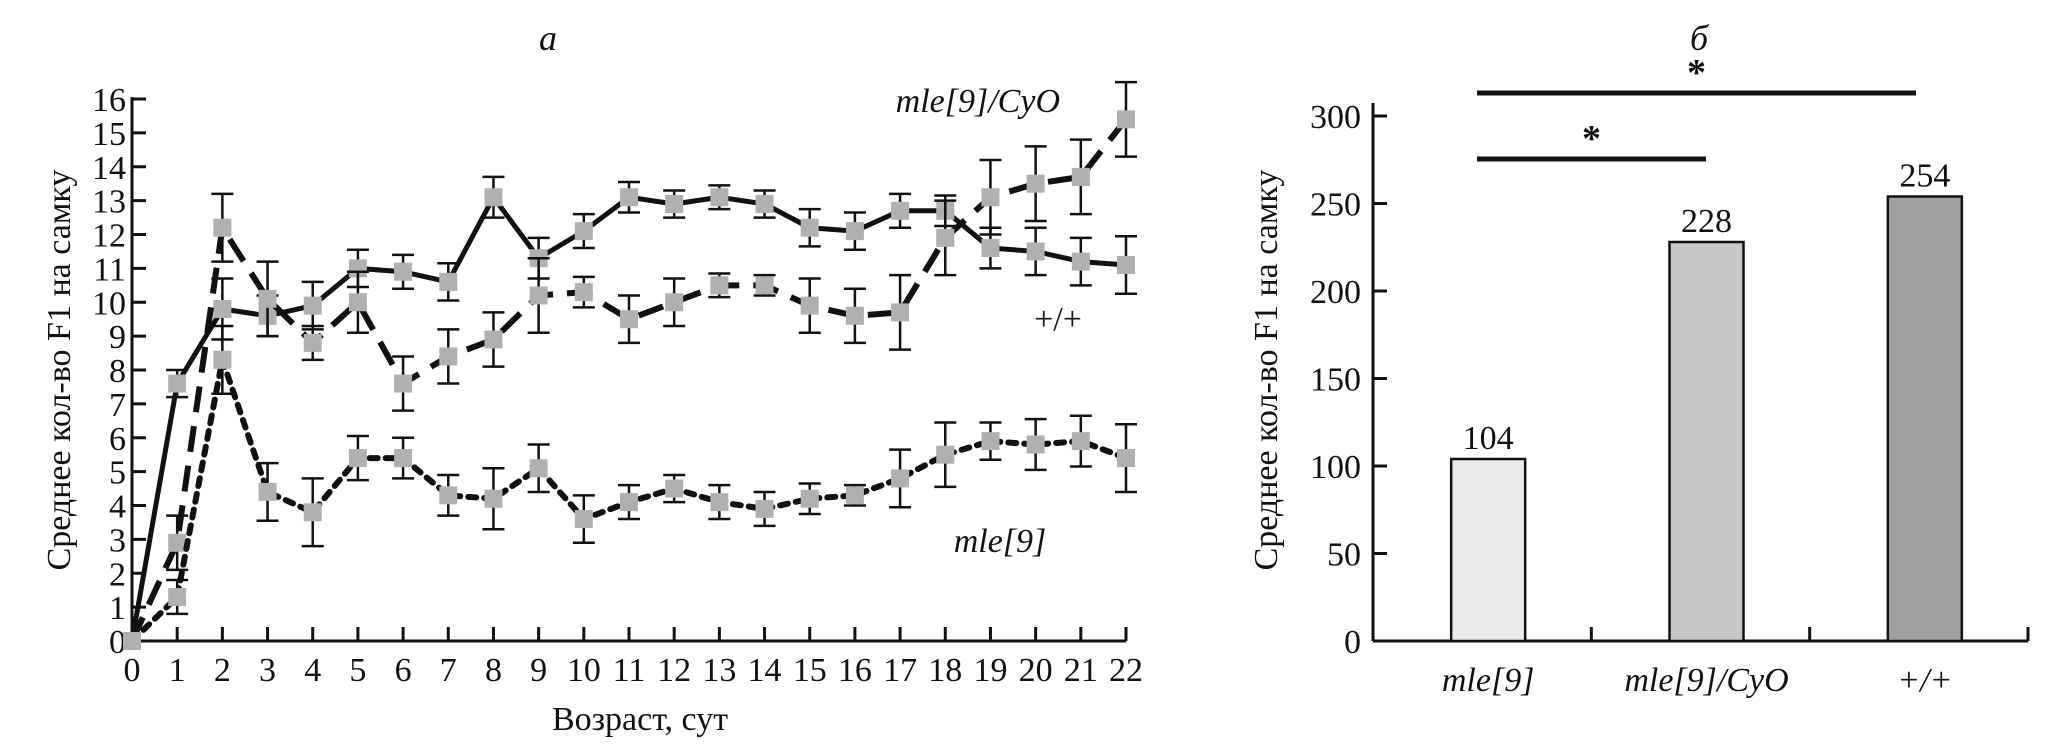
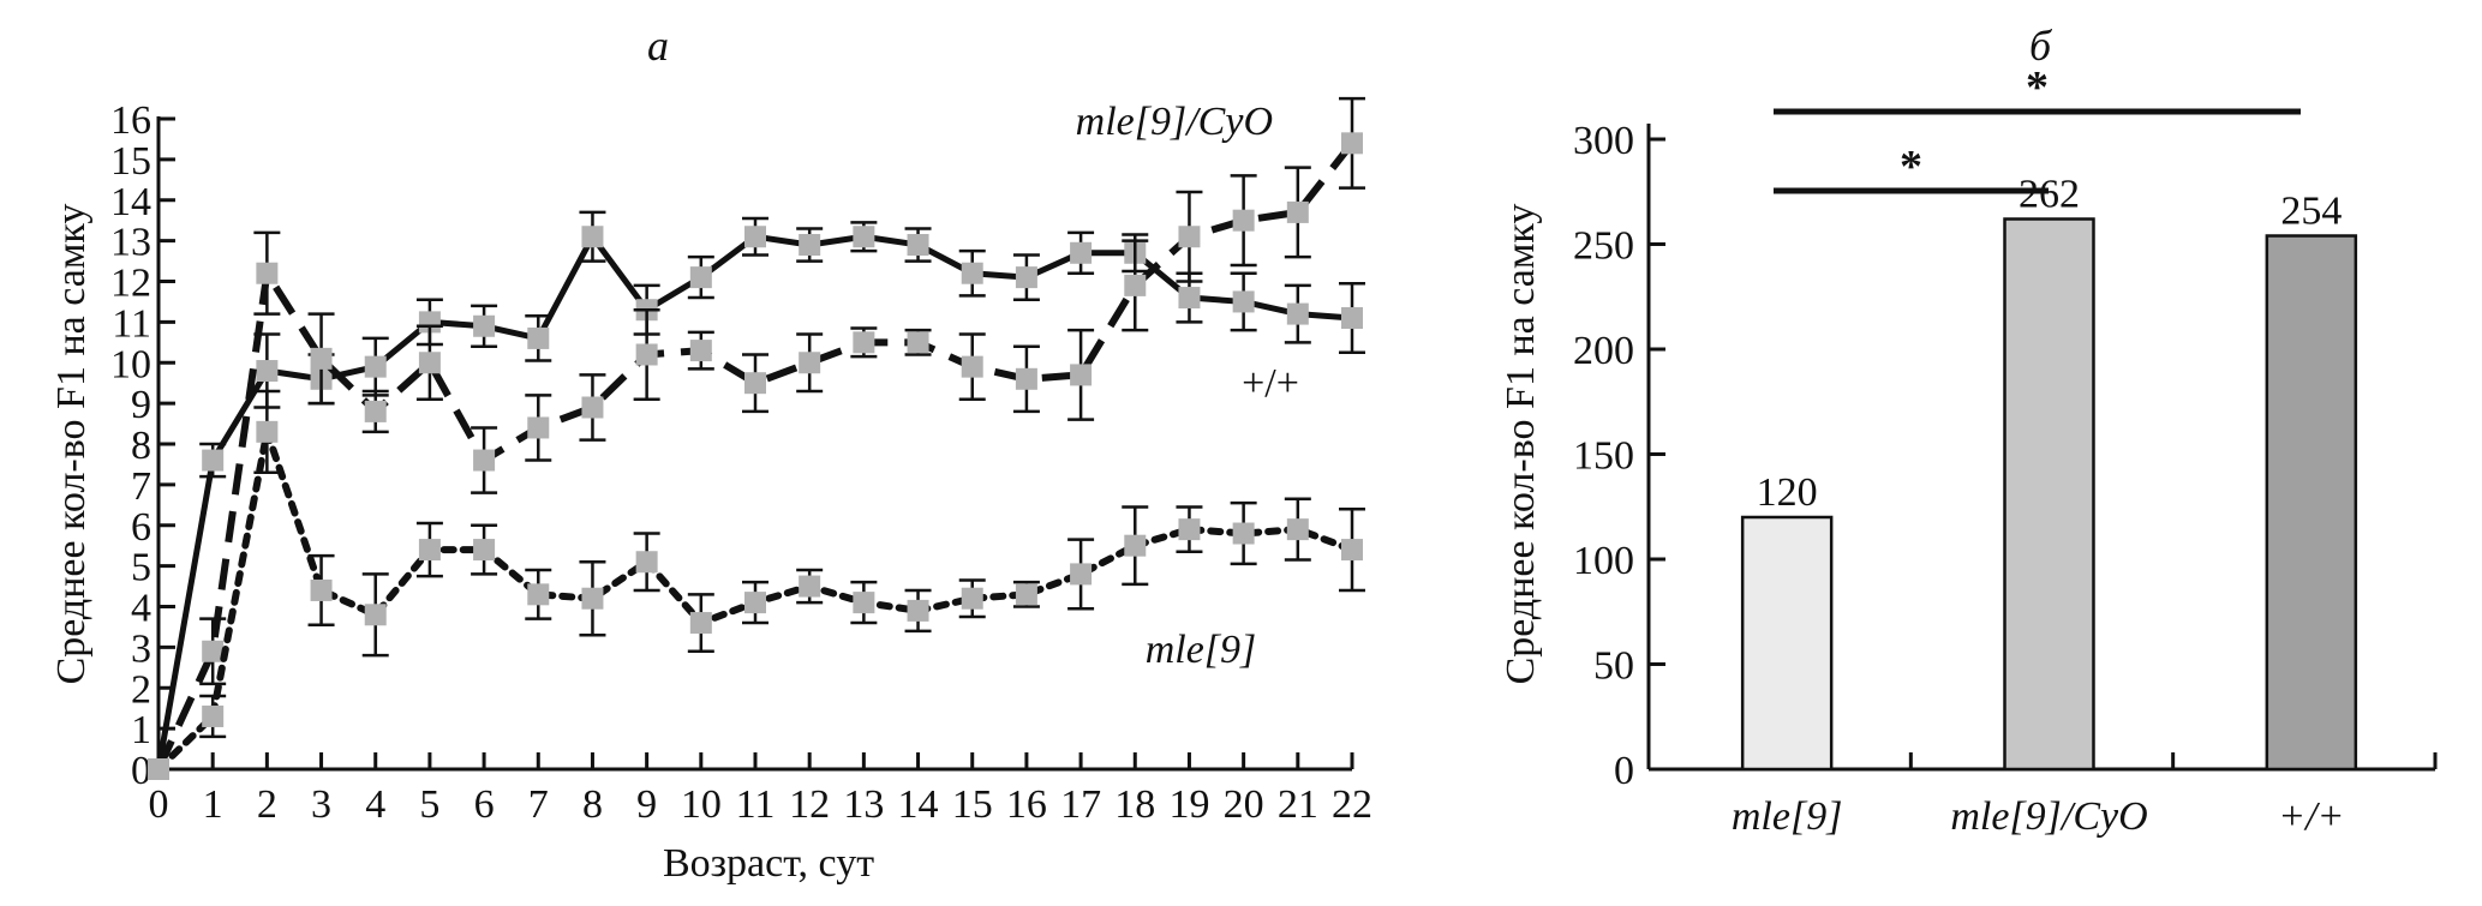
б/mle[9]: 104 -> 120
б/mle[9]/CyO: 228 -> 262
